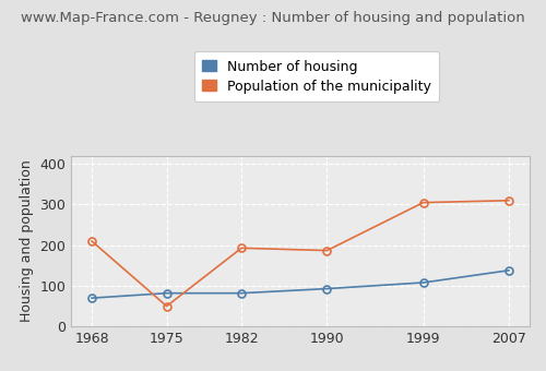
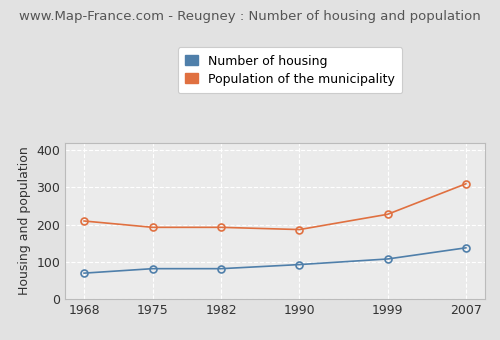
Population of the municipality/1975: 50 -> 193
Population of the municipality/1999: 305 -> 228
